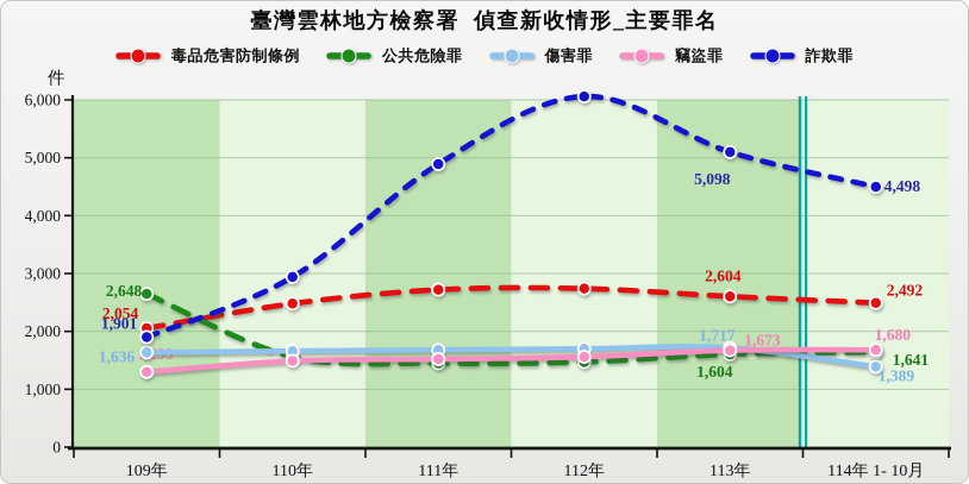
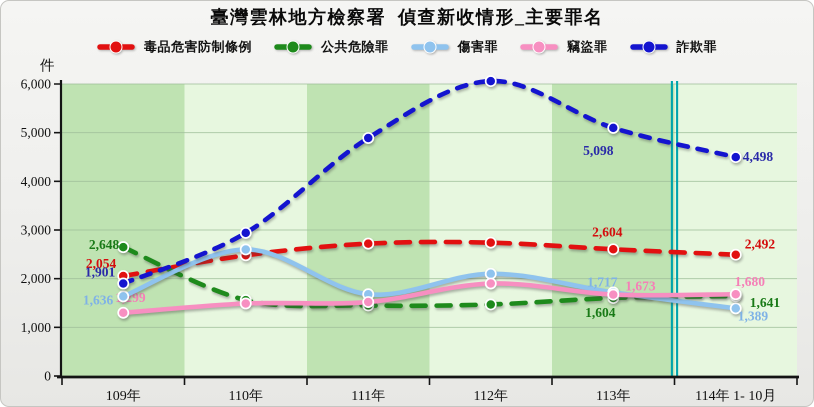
傷害罪/110年: 1700 -> 2600
傷害罪/112年: 1700 -> 2100
竊盜罪/112年: 1600 -> 1900
